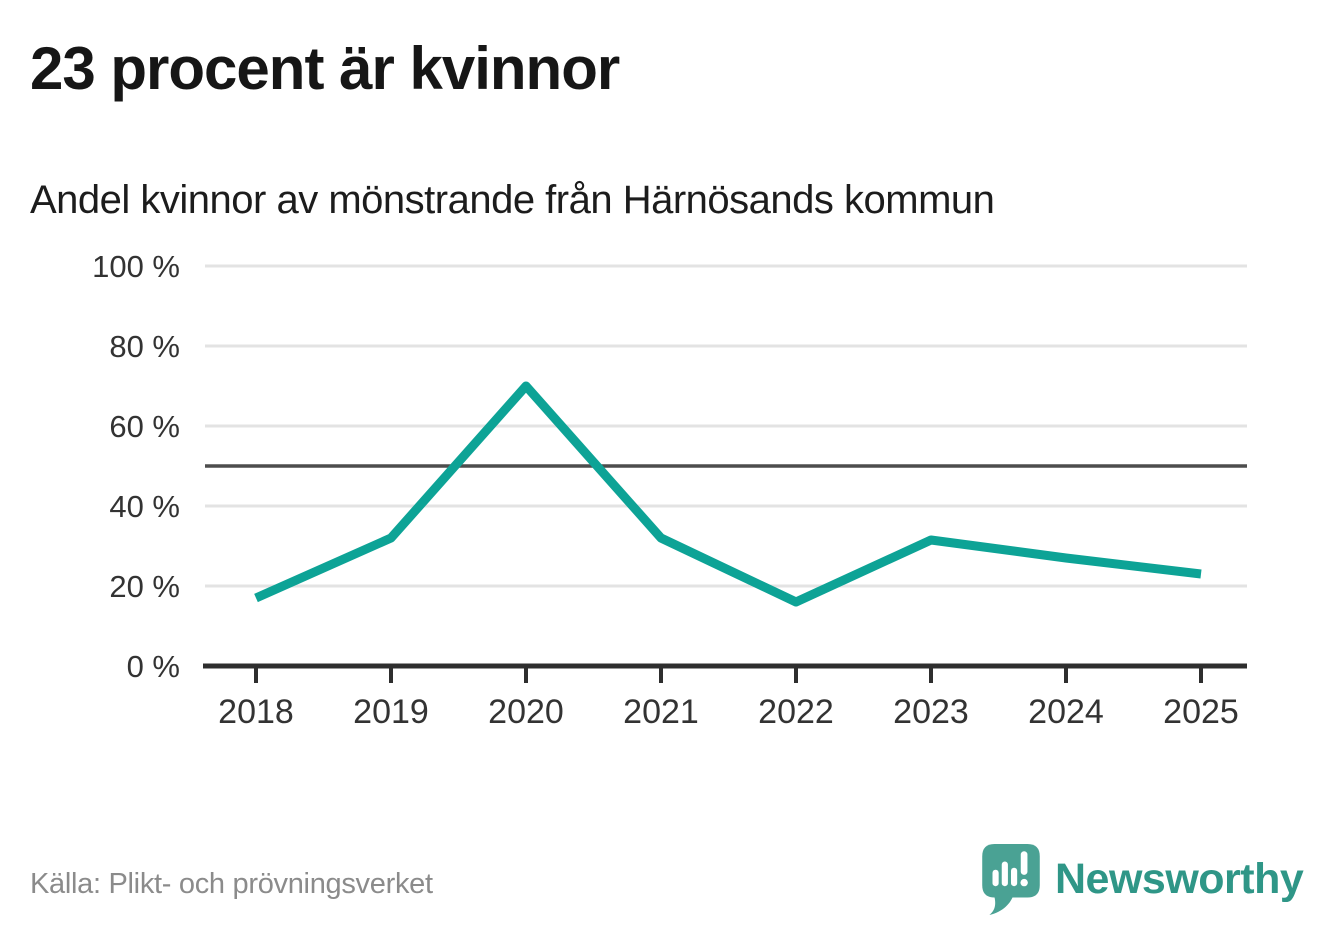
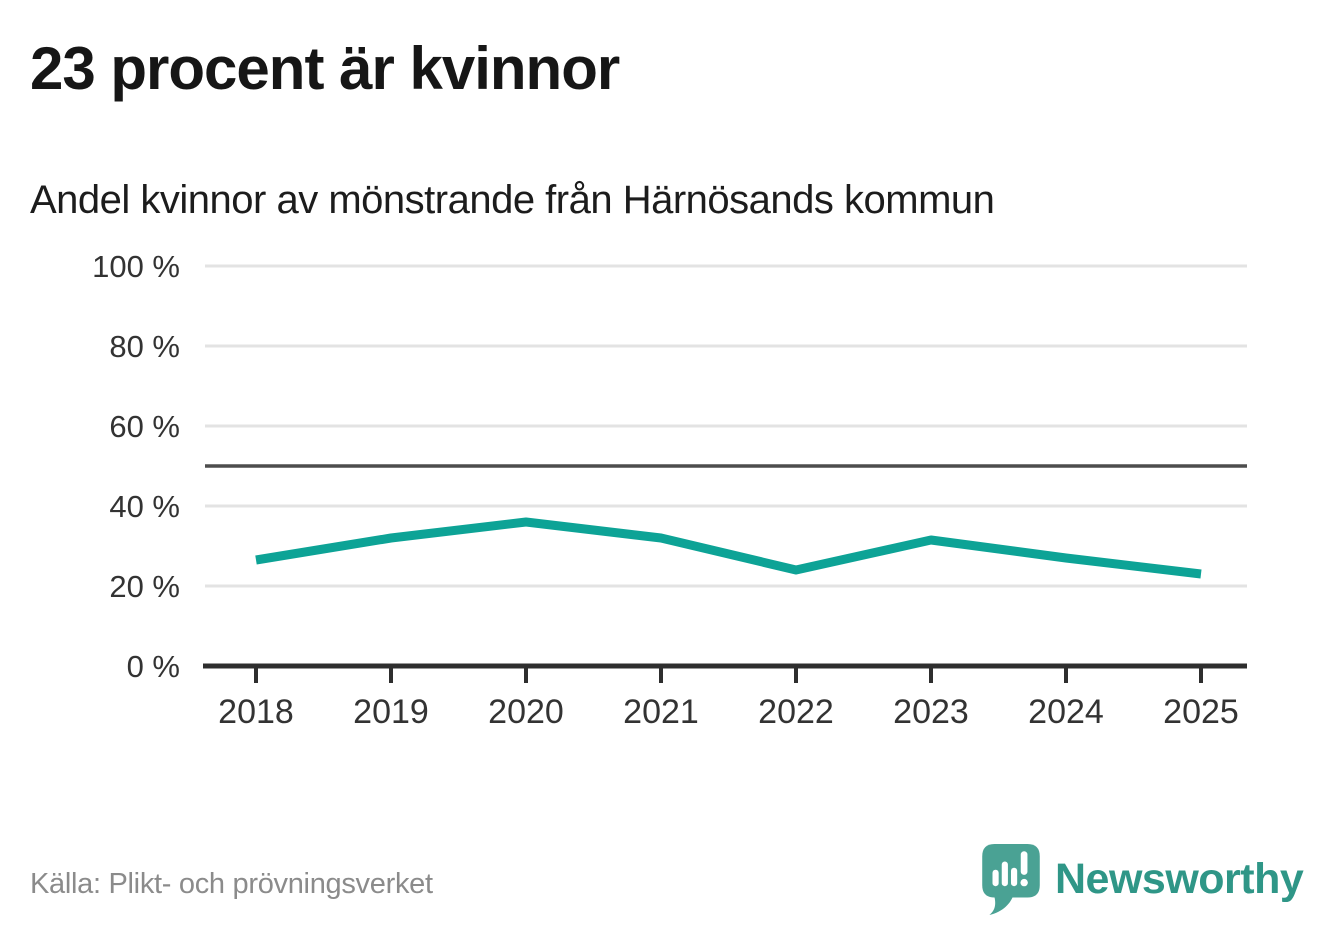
2018: 17% -> 26%
2020: 70% -> 36%
2022: 16% -> 24%
